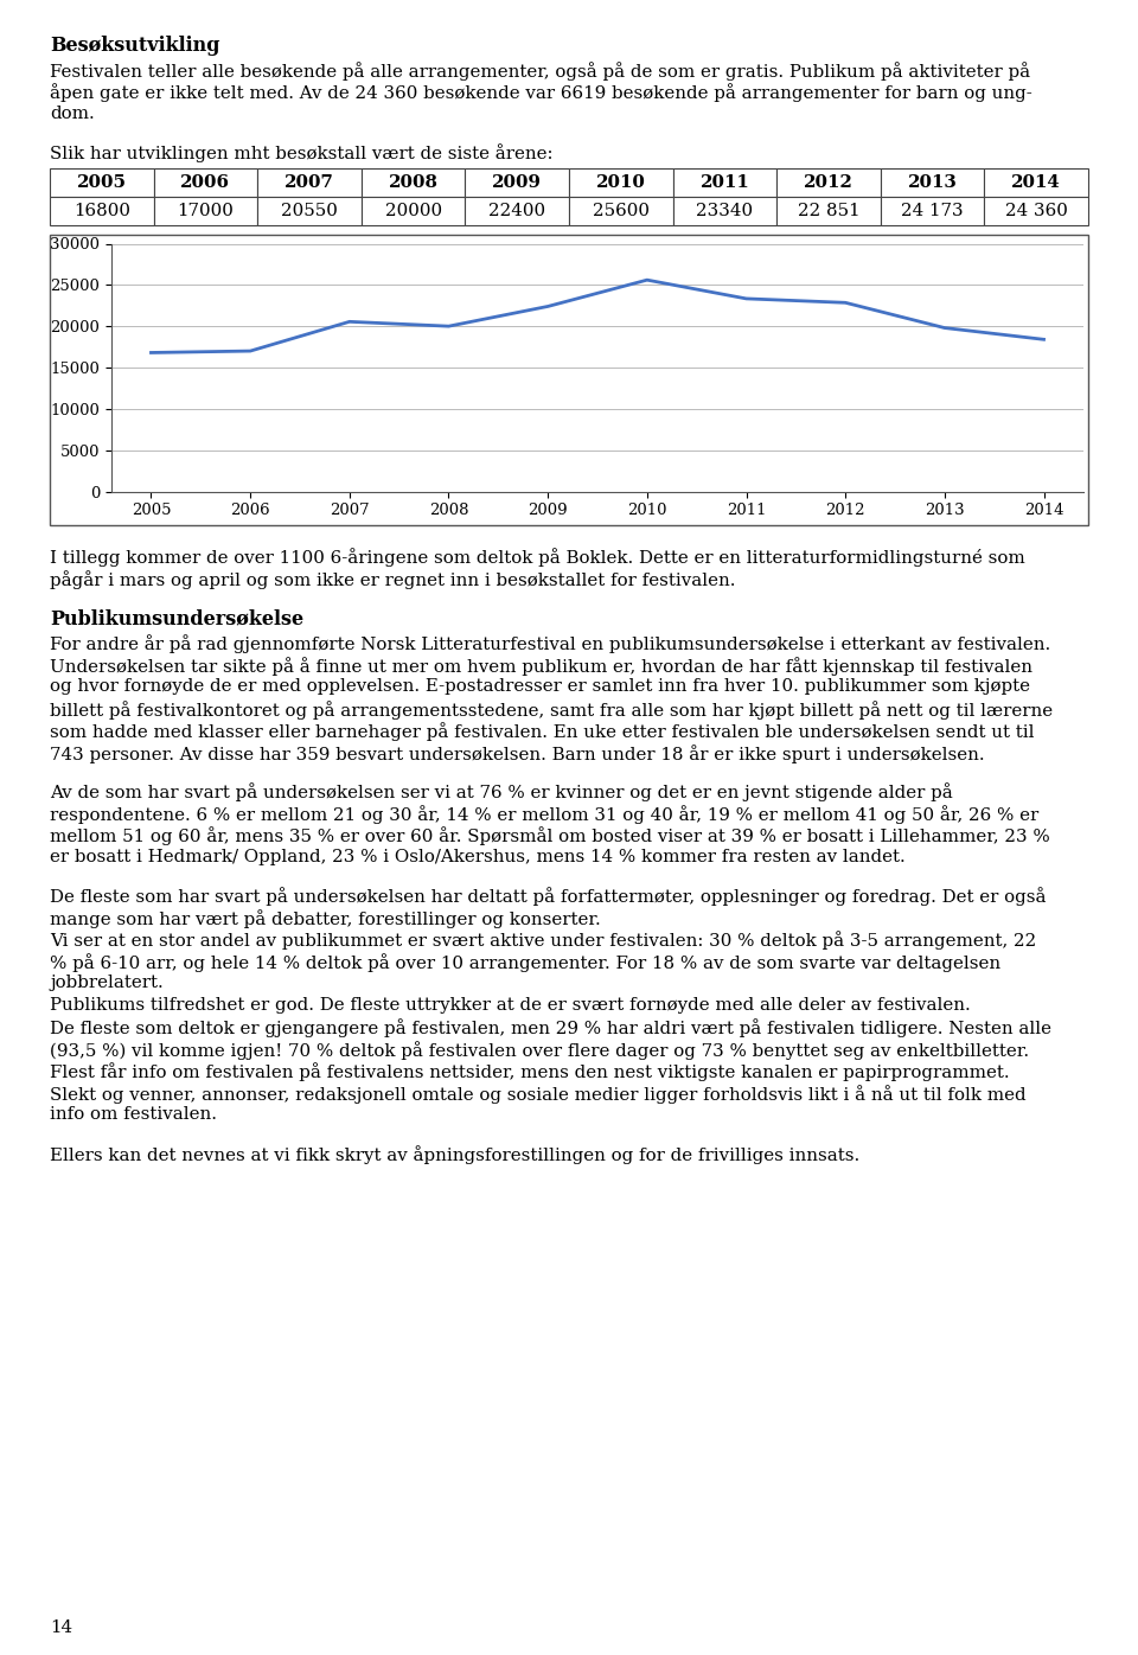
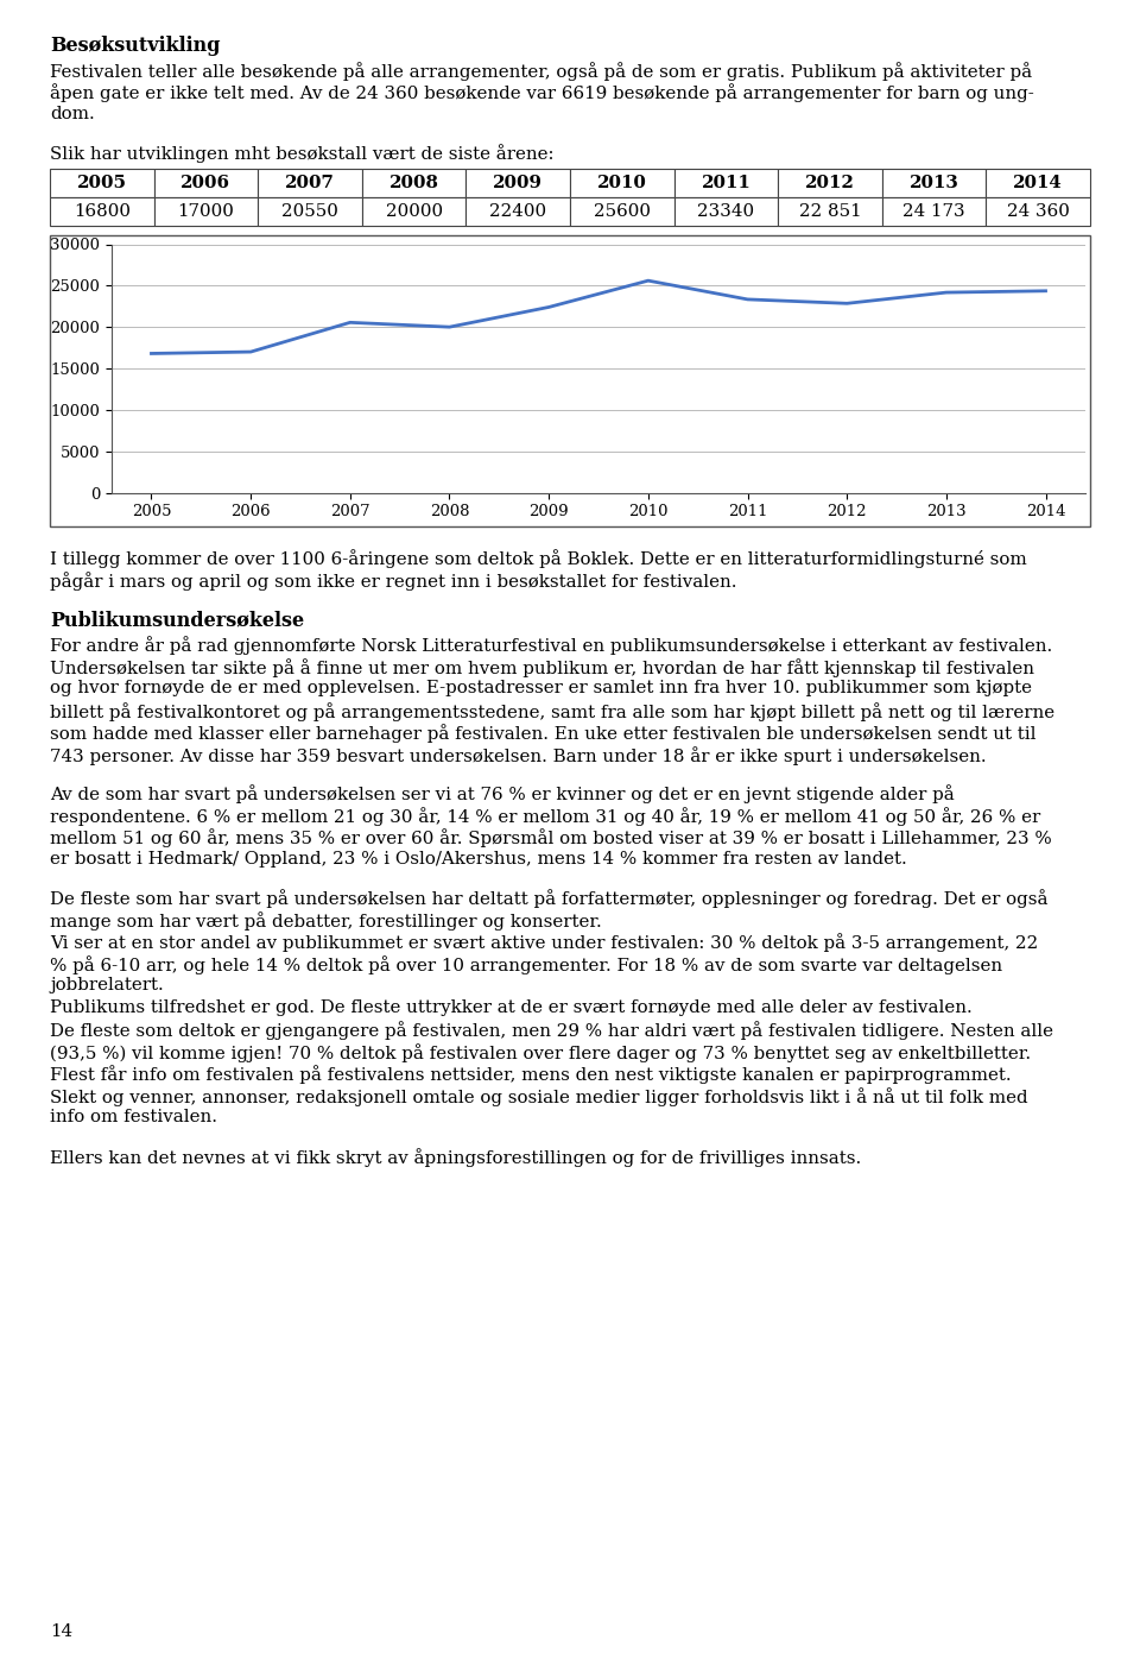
2013: 19800 -> 24200
2014: 18400 -> 24400
